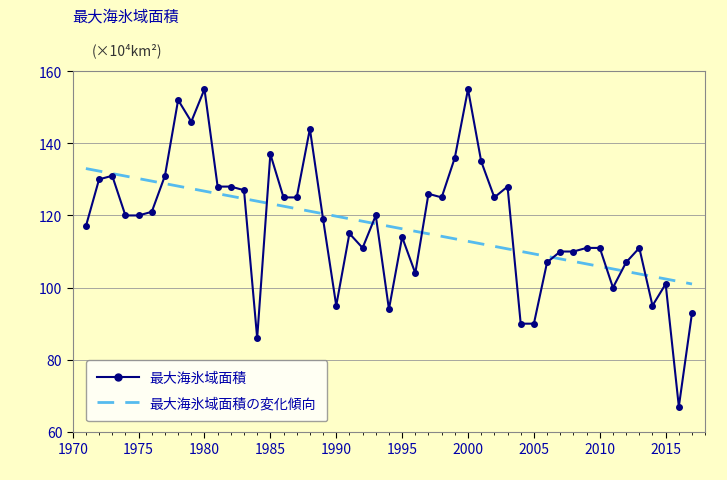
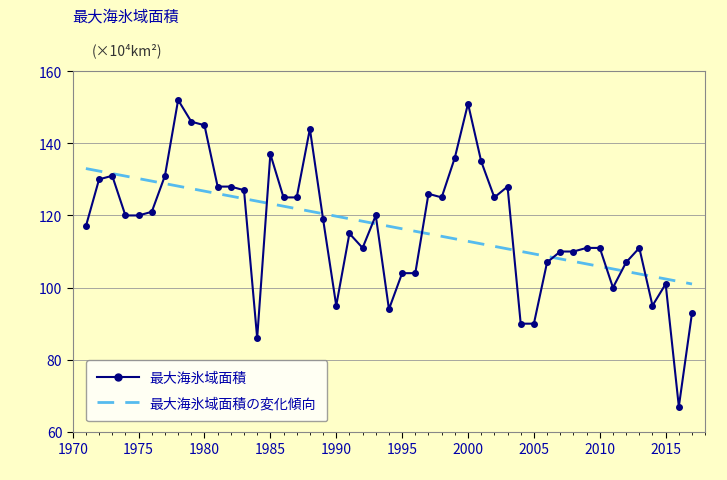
1980: 155 -> 145
1995: 114 -> 104
2000: 155 -> 151
